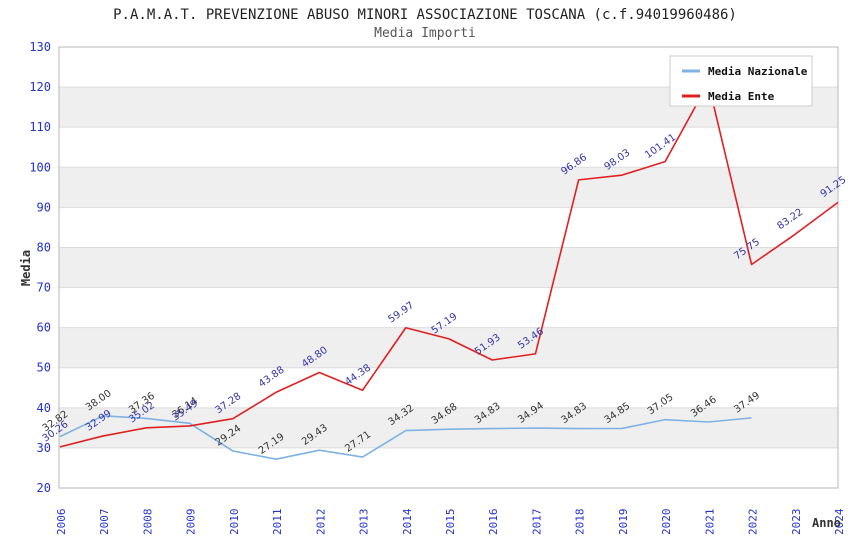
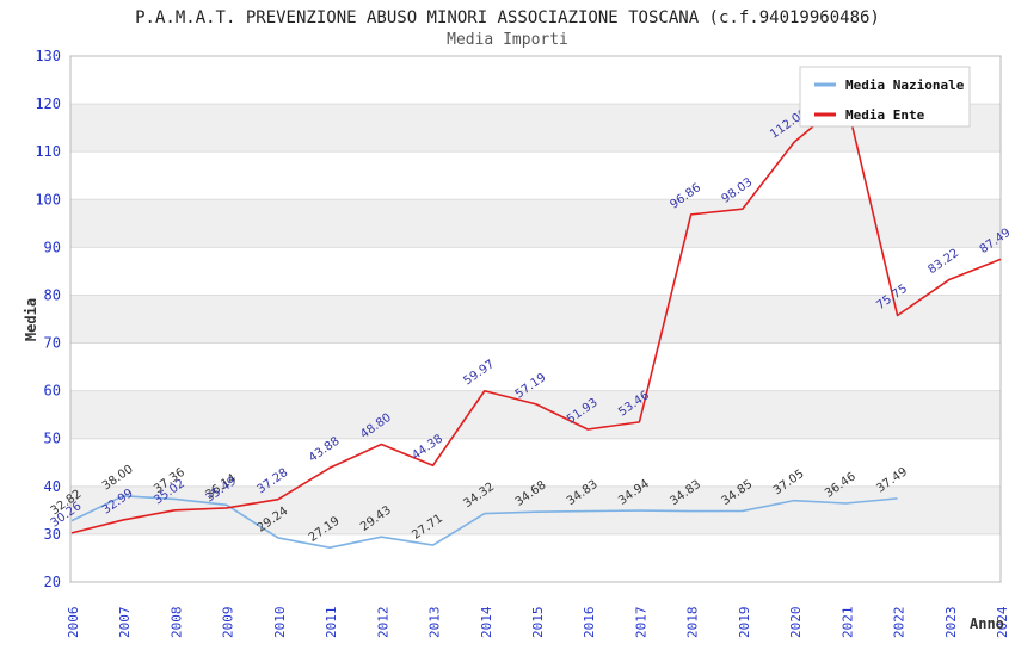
Media Ente/2020: 101.41 -> 112.00
Media Ente/2024: 91.25 -> 87.49
